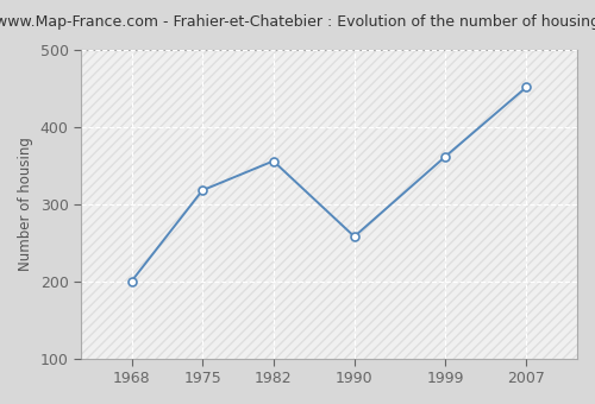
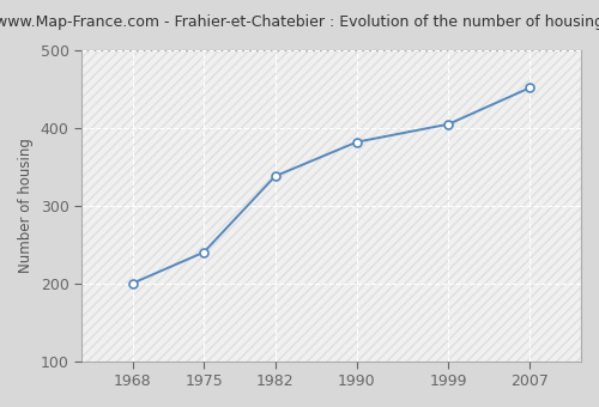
1975: 318 -> 240
1982: 356 -> 338
1990: 258 -> 382
1999: 362 -> 405
